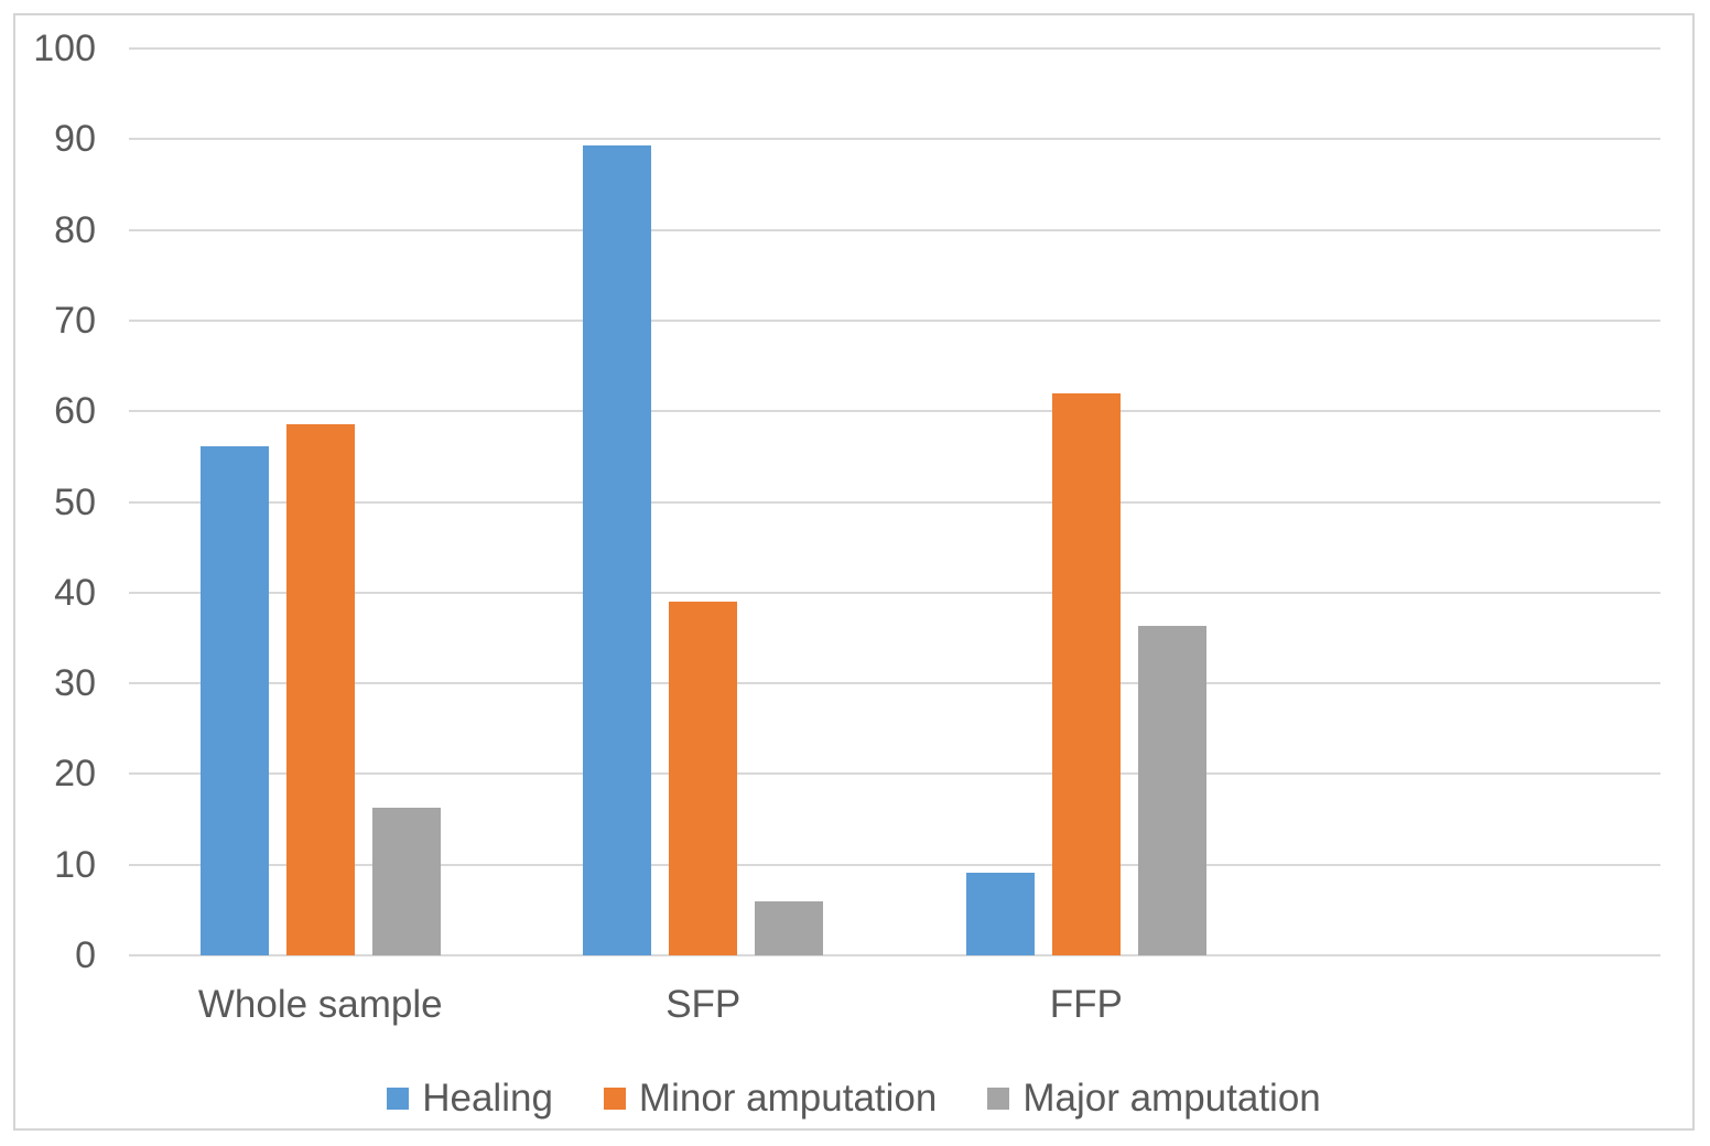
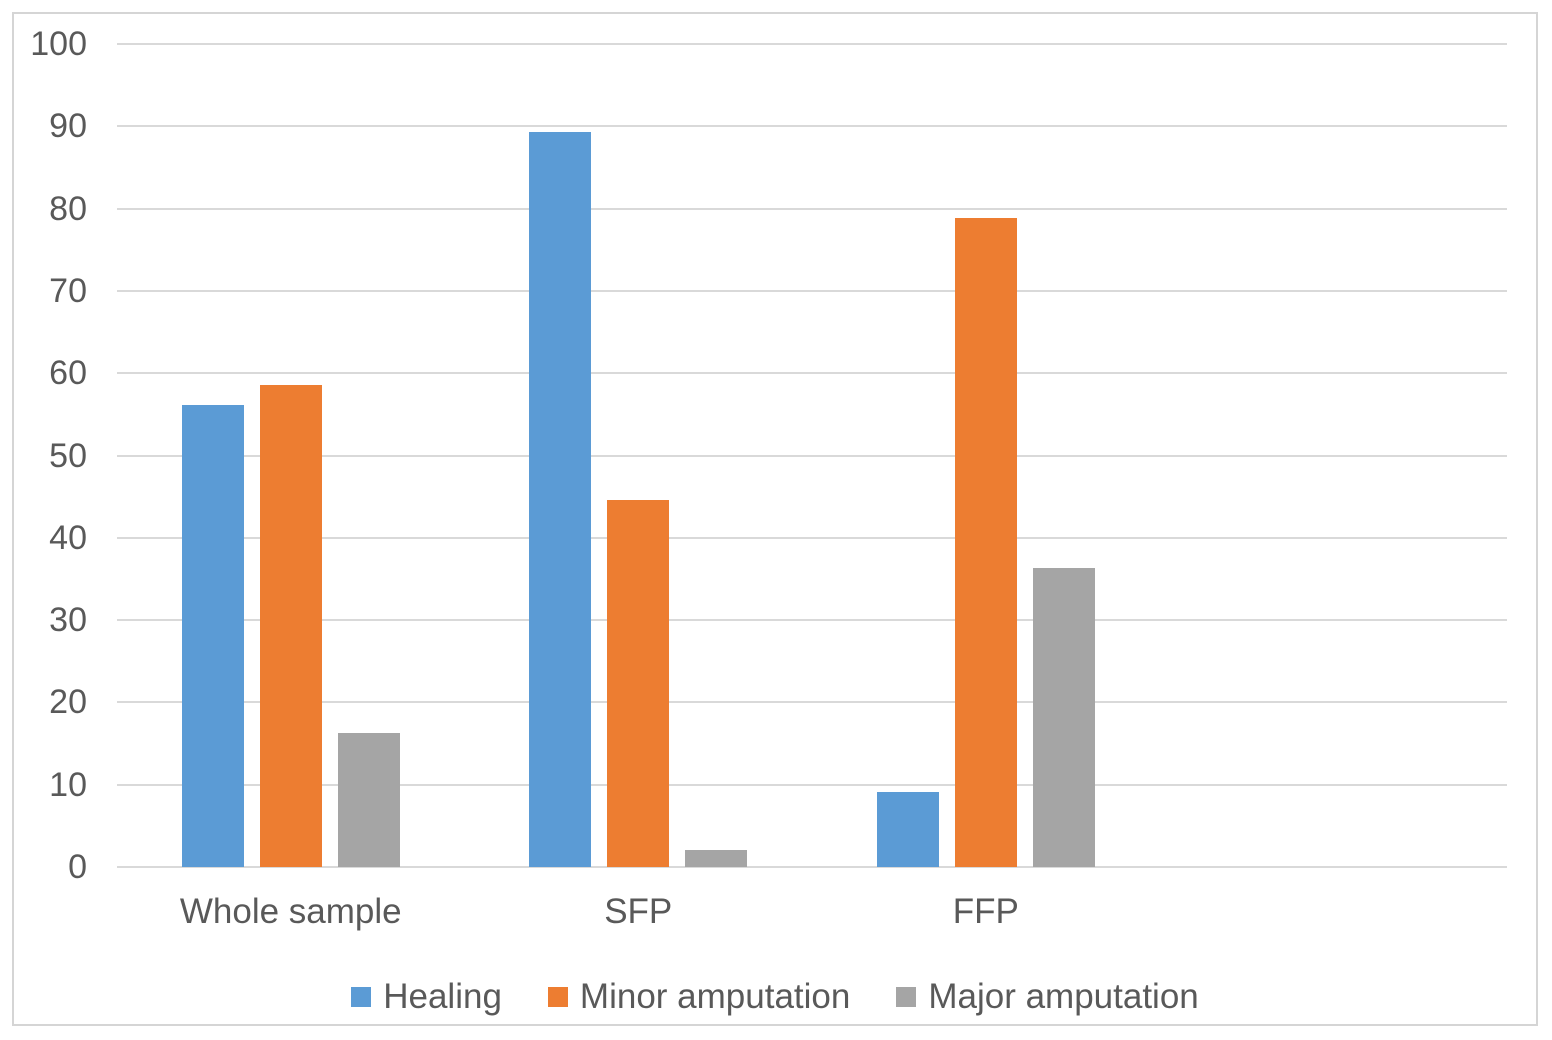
Minor amputation/SFP: 39 -> 45
Major amputation/SFP: 6 -> 2
Minor amputation/FFP: 62 -> 79
